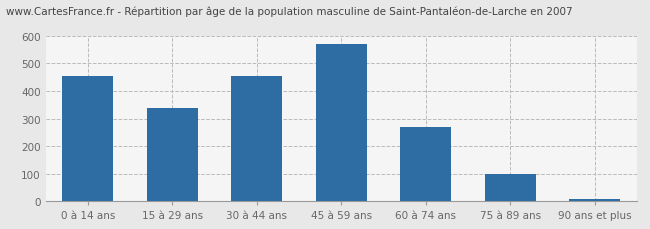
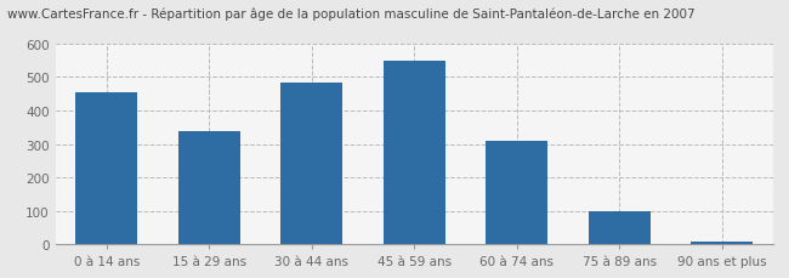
30 à 44 ans: 455 -> 483
45 à 59 ans: 570 -> 550
60 à 74 ans: 270 -> 308
